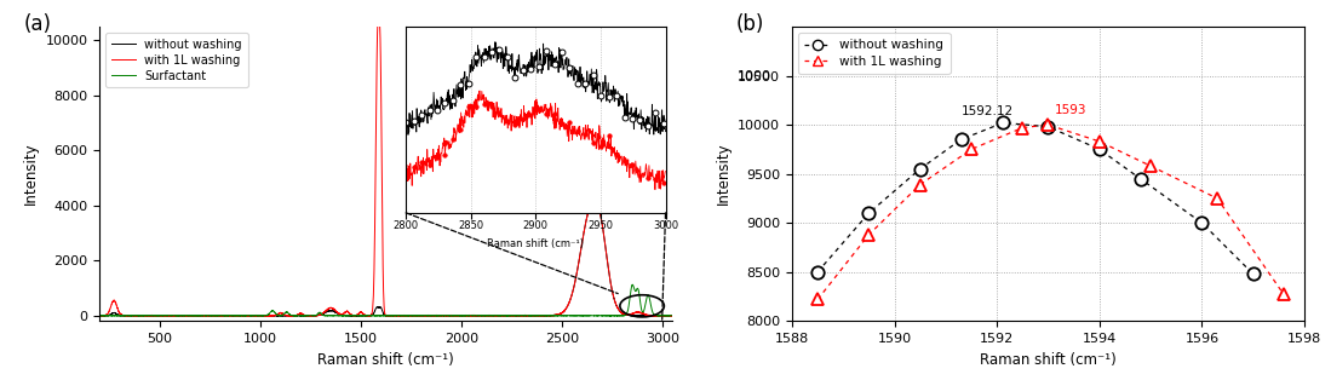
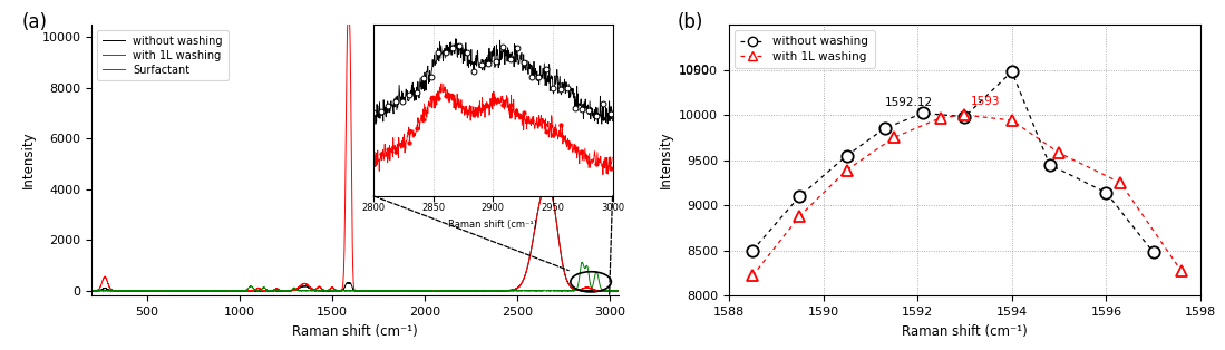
without washing/1594: 9750 -> 10480
with 1L washing/1594: 9830 -> 9940
without washing/1596: 9000 -> 9140
